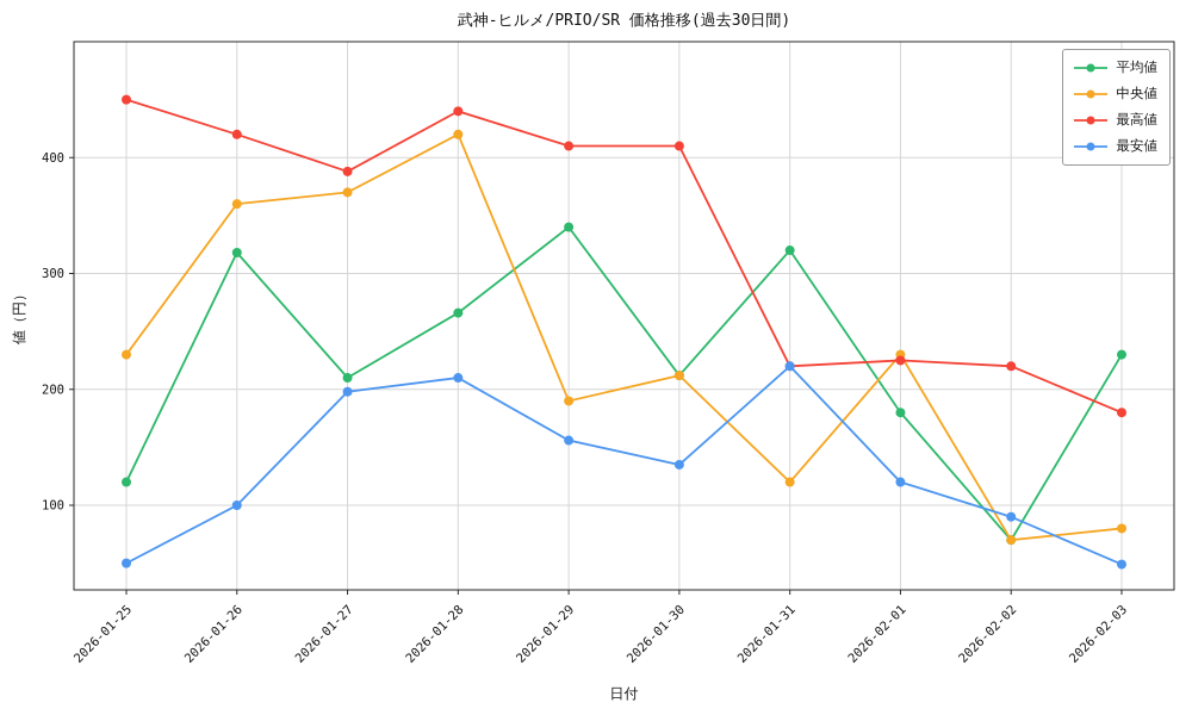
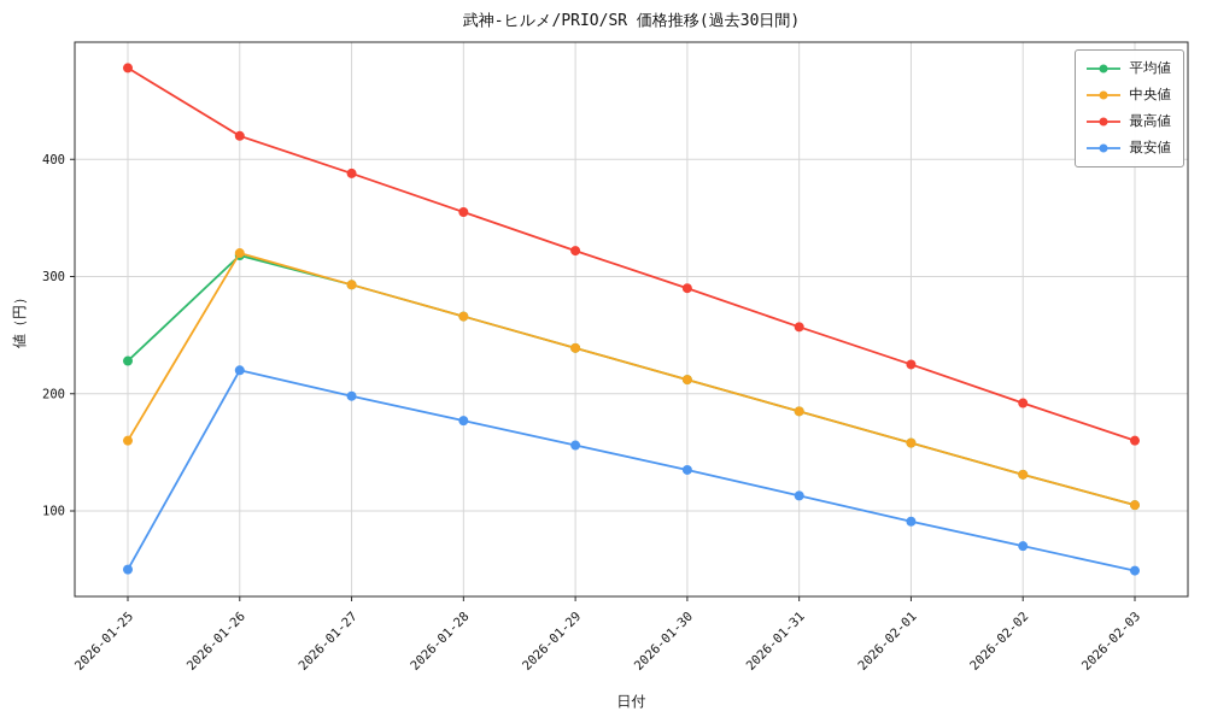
平均値/2026-01-25: 120 -> 230
中央値/2026-01-25: 230 -> 160
最高値/2026-01-25: 450 -> 480
中央値/2026-01-26: 360 -> 320
最安値/2026-01-26: 100 -> 220
平均値/2026-01-27: 210 -> 290
中央値/2026-01-27: 370 -> 290
中央値/2026-01-28: 420 -> 270
最高値/2026-01-28: 440 -> 360
最安値/2026-01-28: 210 -> 180
平均値/2026-01-29: 340 -> 240
中央値/2026-01-29: 190 -> 240
最高値/2026-01-29: 410 -> 320
最高値/2026-01-30: 410 -> 290
平均値/2026-01-31: 320 -> 180
中央値/2026-01-31: 120 -> 180
最高値/2026-01-31: 220 -> 260
最安値/2026-01-31: 220 -> 110
平均値/2026-02-01: 180 -> 160
中央値/2026-02-01: 230 -> 160
最安値/2026-02-01: 120 -> 90
平均値/2026-02-02: 70 -> 130
中央値/2026-02-02: 70 -> 130
最高値/2026-02-02: 220 -> 190
最安値/2026-02-02: 90 -> 70
平均値/2026-02-03: 230 -> 100
中央値/2026-02-03: 80 -> 100
最高値/2026-02-03: 180 -> 160
